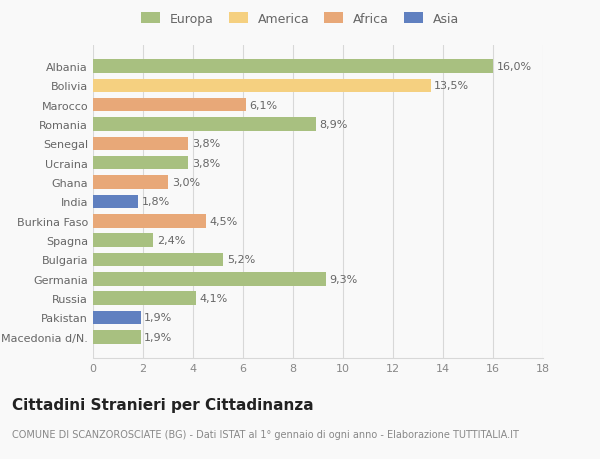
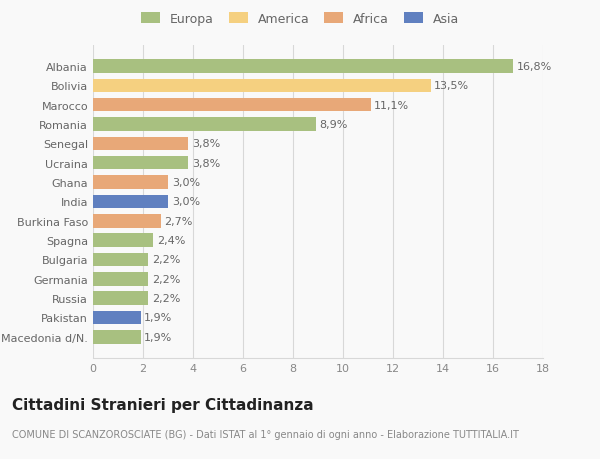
Albania: 16,0% -> 16,8%
Marocco: 6,1% -> 11,1%
India: 1,8% -> 3,0%
Burkina Faso: 4,5% -> 2,7%
Bulgaria: 5,2% -> 2,2%
Germania: 9,3% -> 2,2%
Russia: 4,1% -> 2,2%
